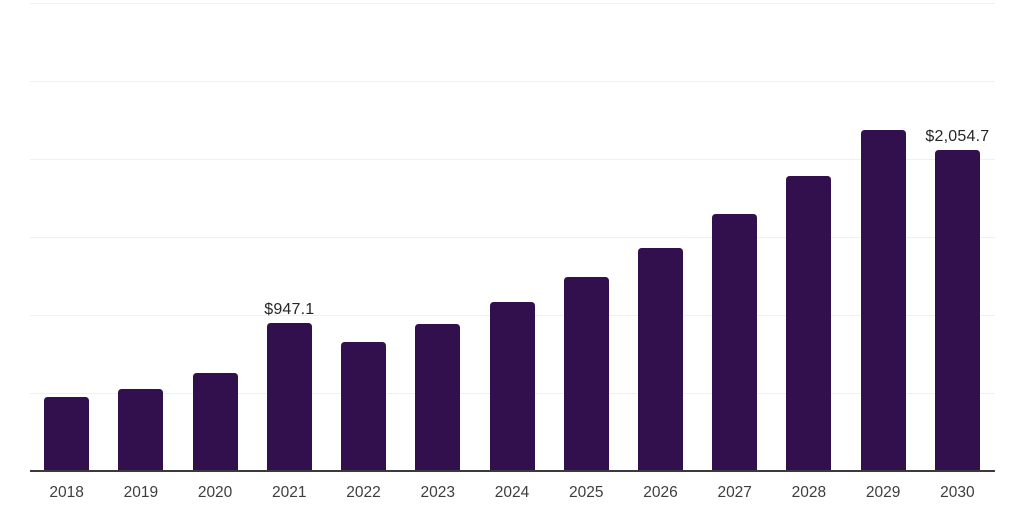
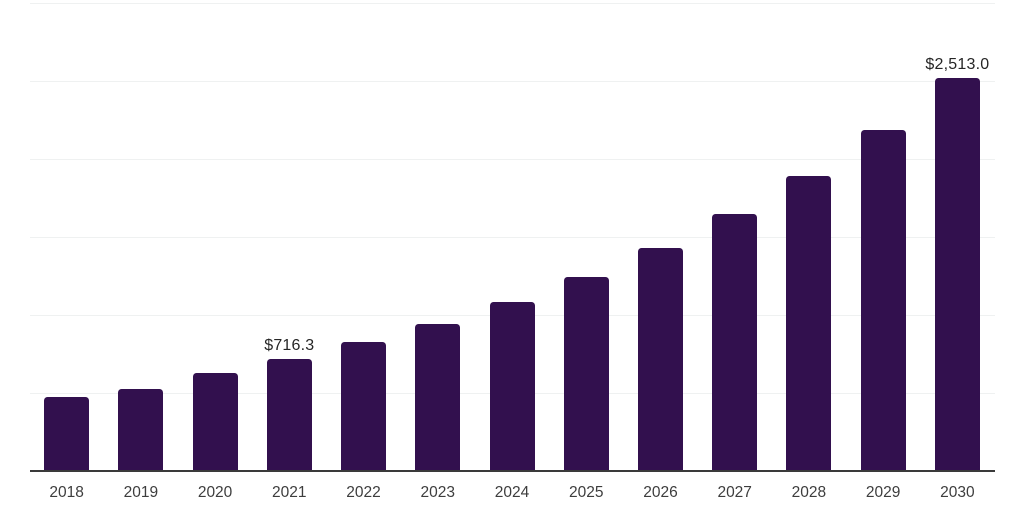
2021: $947.1 -> $716.3
2030: $2,054.7 -> $2,513.0
